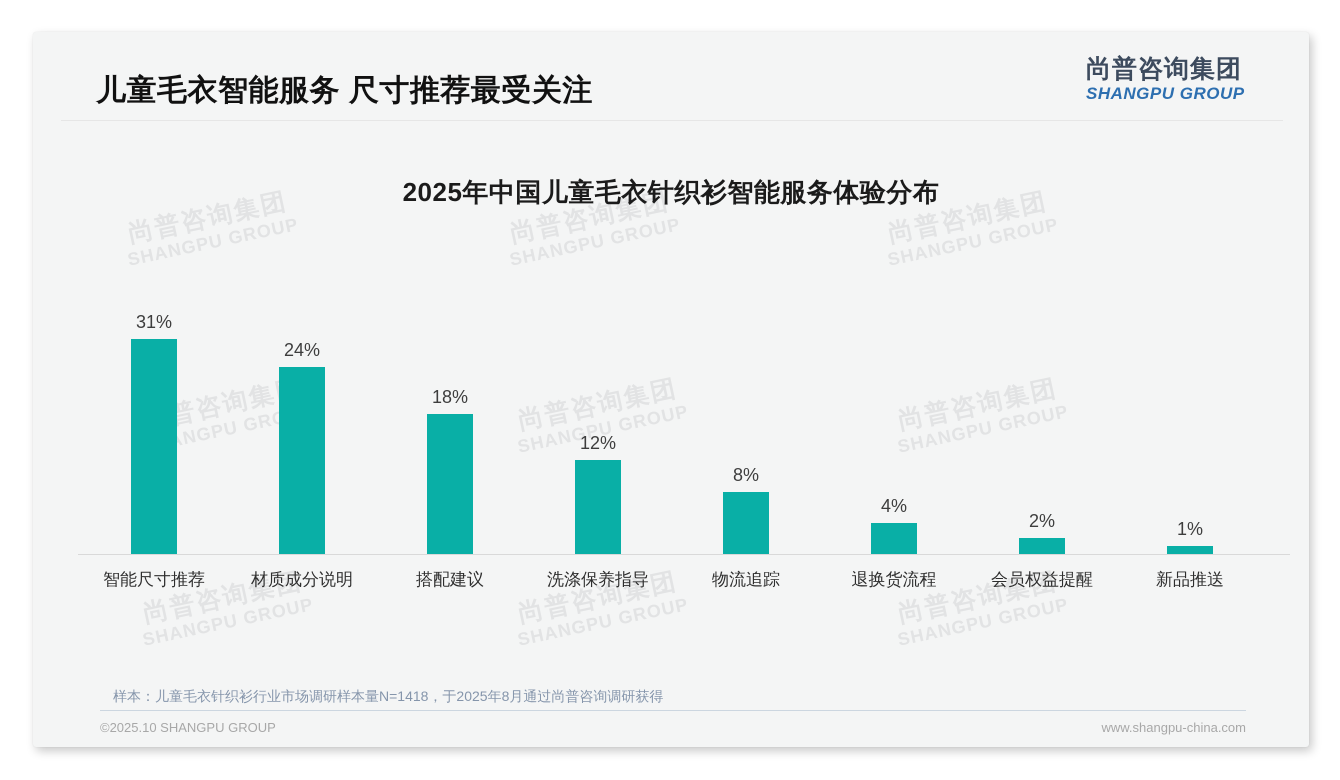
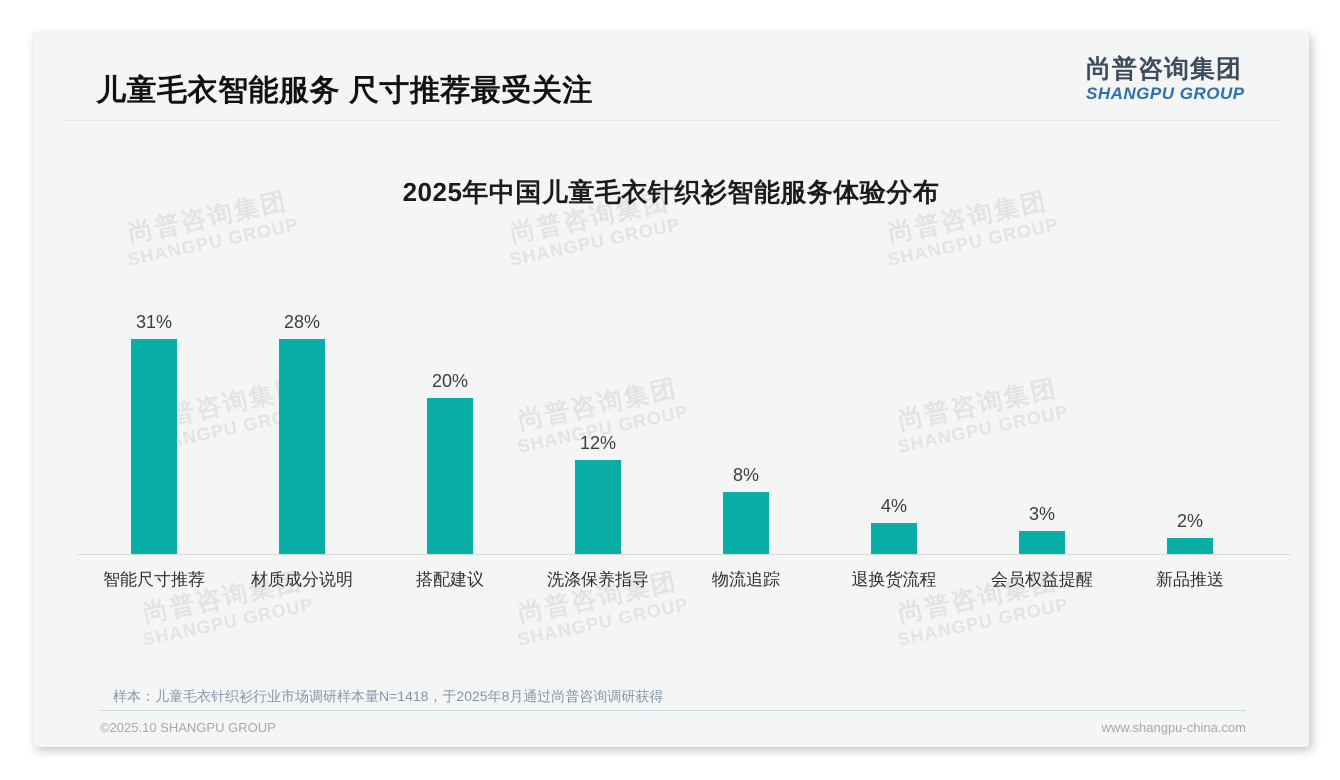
材质成分说明: 24% -> 28%
搭配建议: 18% -> 20%
会员权益提醒: 2% -> 3%
新品推送: 1% -> 2%
